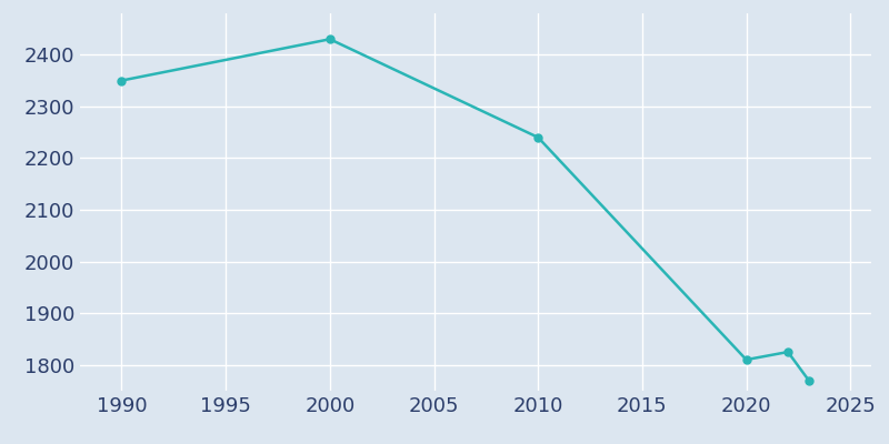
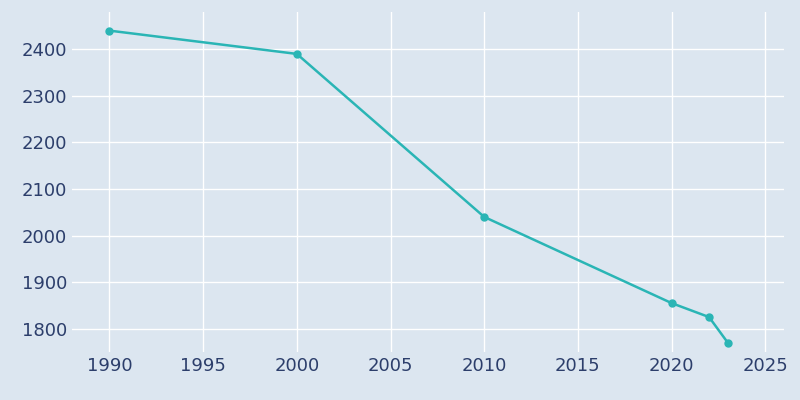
1990: 2350 -> 2440
2000: 2430 -> 2390
2010: 2240 -> 2040
2020: 1810 -> 1855
